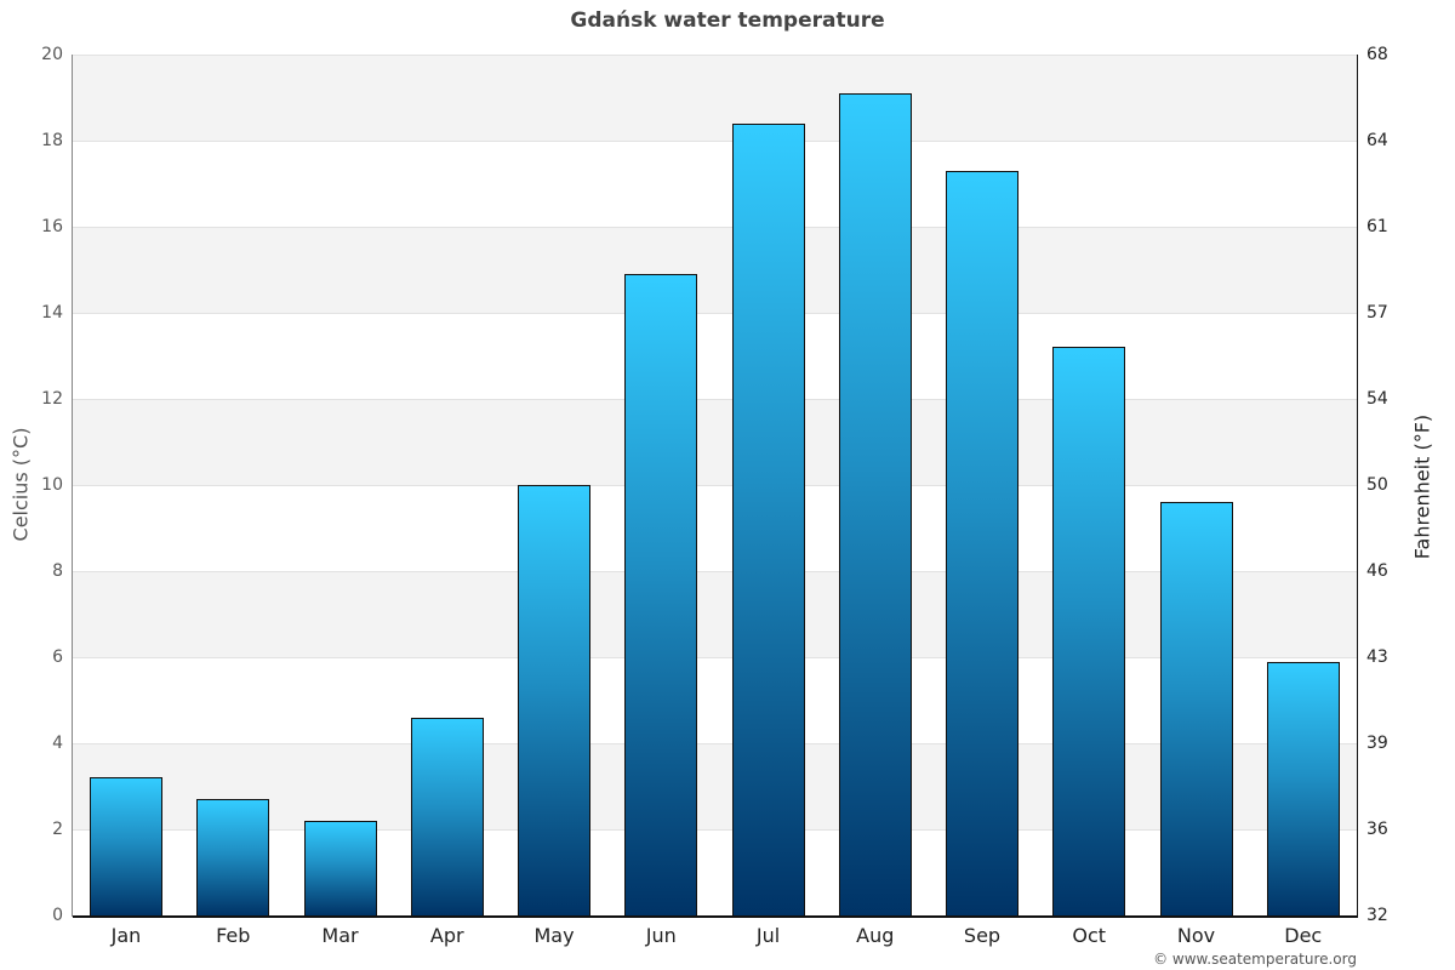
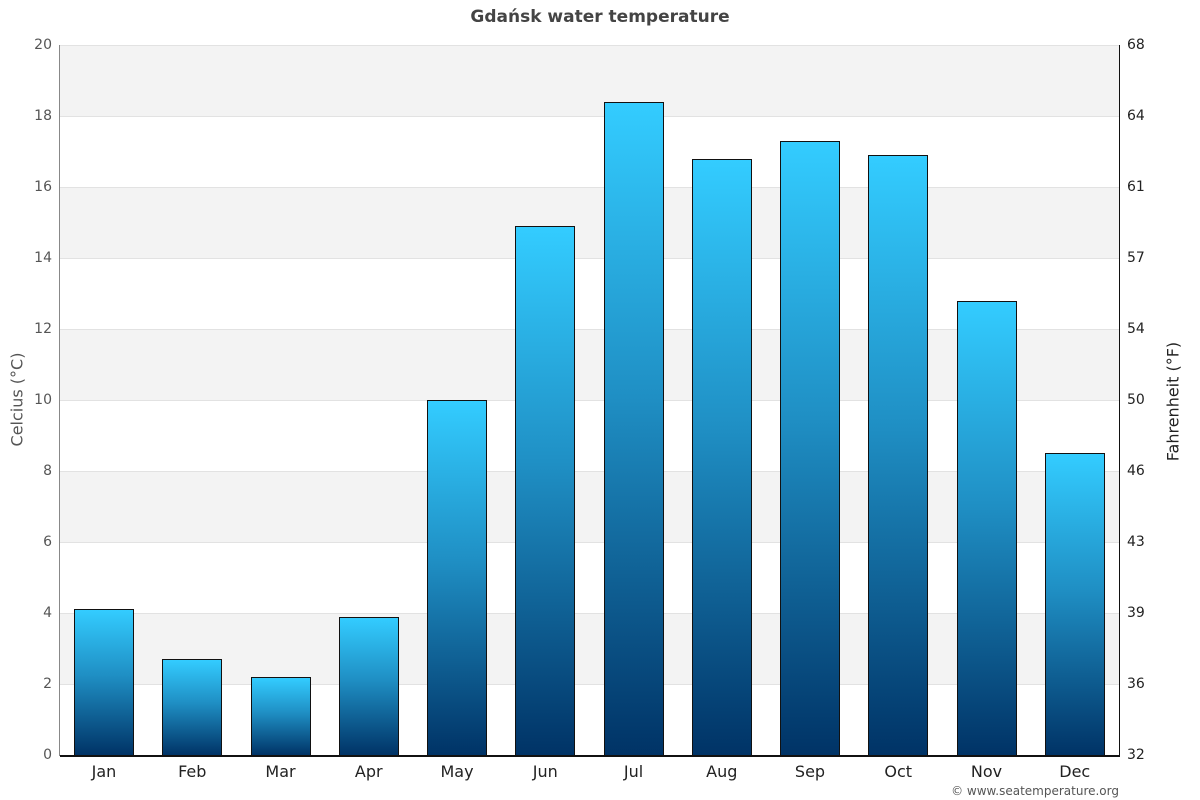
Jan: 3.2 -> 4.1
Apr: 4.6 -> 3.9
Aug: 19.1 -> 16.8
Oct: 13.2 -> 16.9
Nov: 9.6 -> 12.8
Dec: 5.9 -> 8.5
